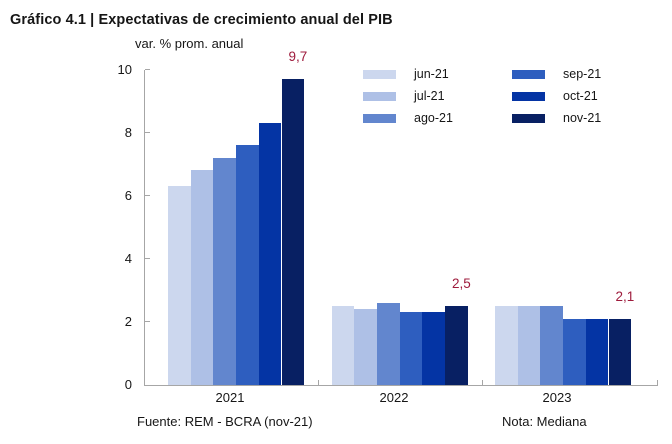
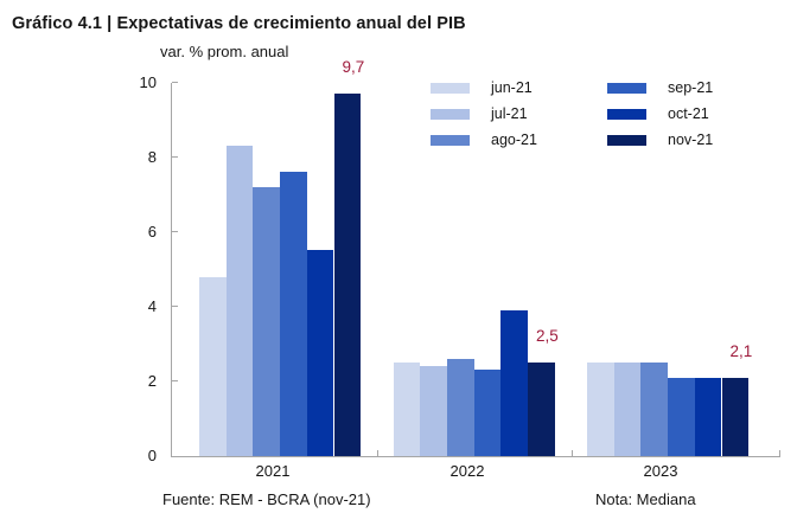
jun-21/2021: 6.3 -> 4.8
jul-21/2021: 6.8 -> 8.3
oct-21/2021: 8.3 -> 5.5
oct-21/2022: 2.3 -> 3.9
